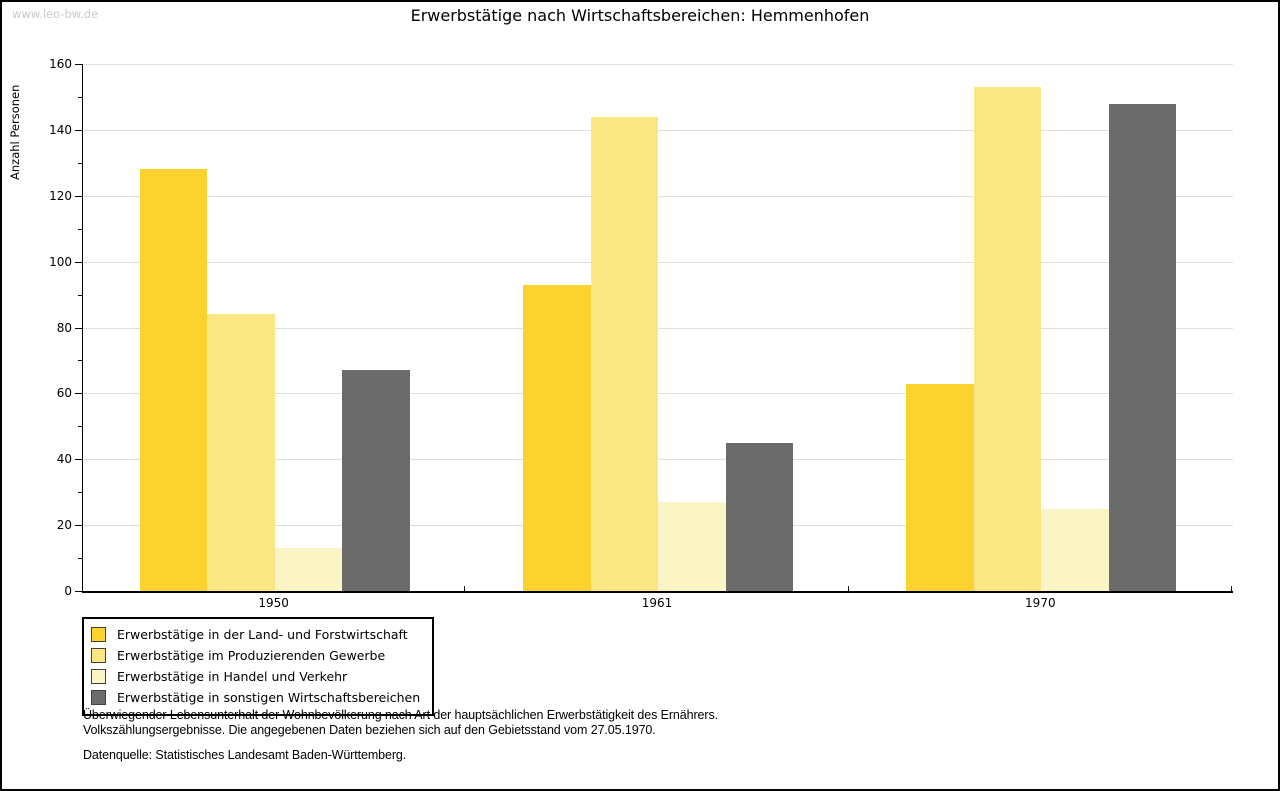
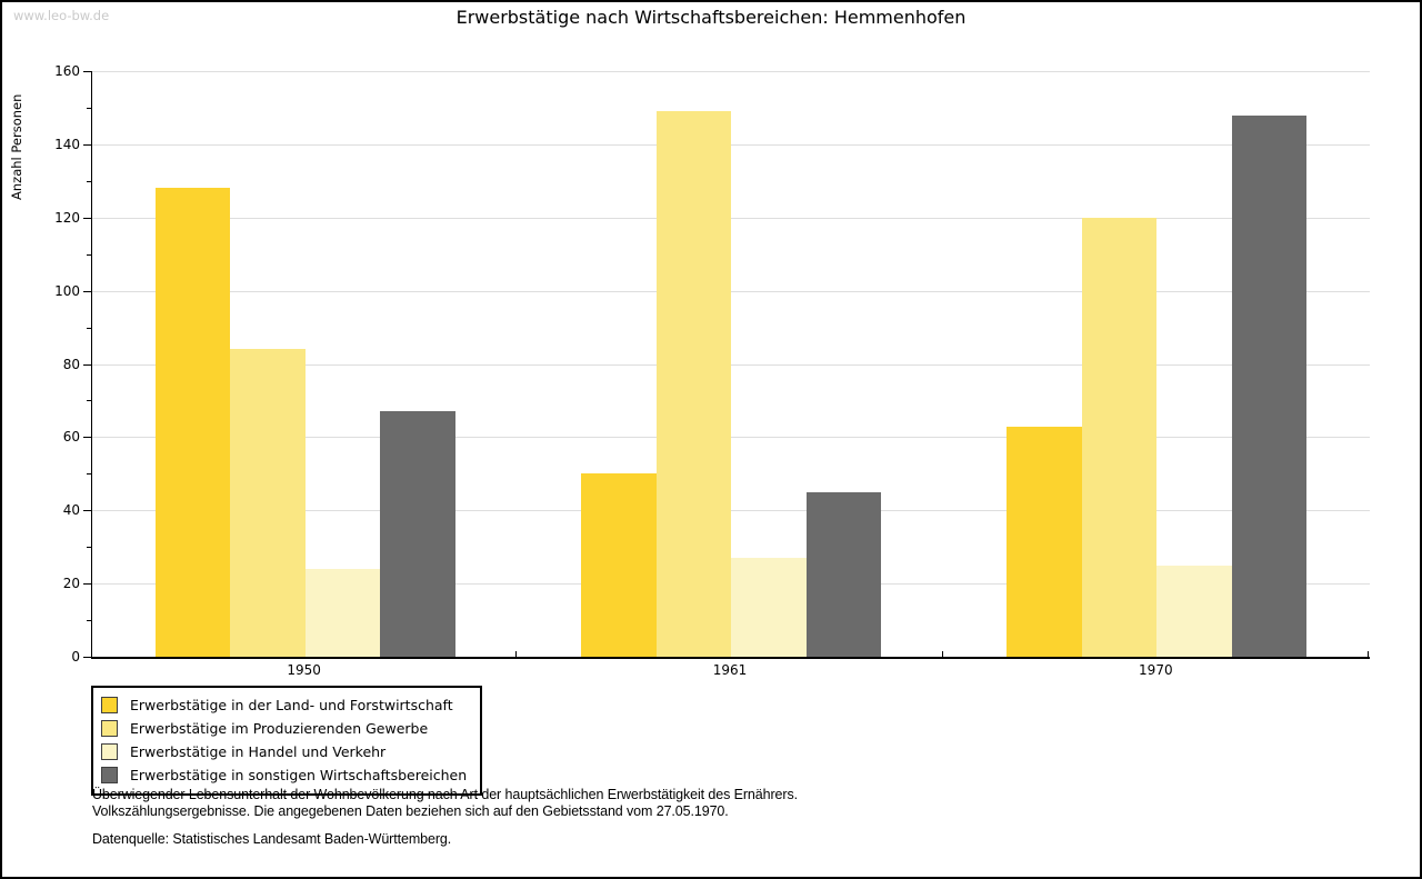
Erwerbstätige in Handel und Verkehr/1950: 13 -> 24
Erwerbstätige in der Land- und Forstwirtschaft/1961: 93 -> 50
Erwerbstätige im Produzierenden Gewerbe/1961: 144 -> 149
Erwerbstätige im Produzierenden Gewerbe/1970: 153 -> 120
